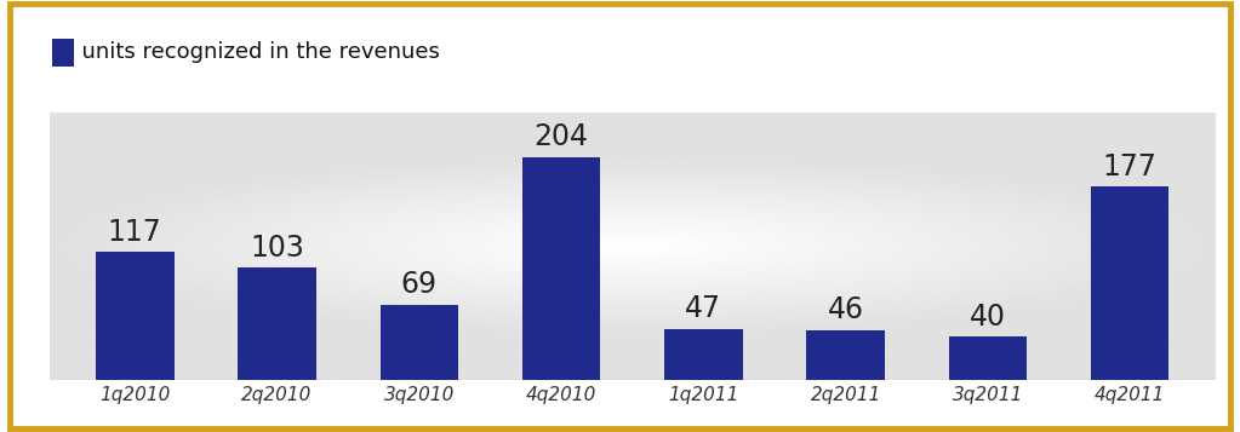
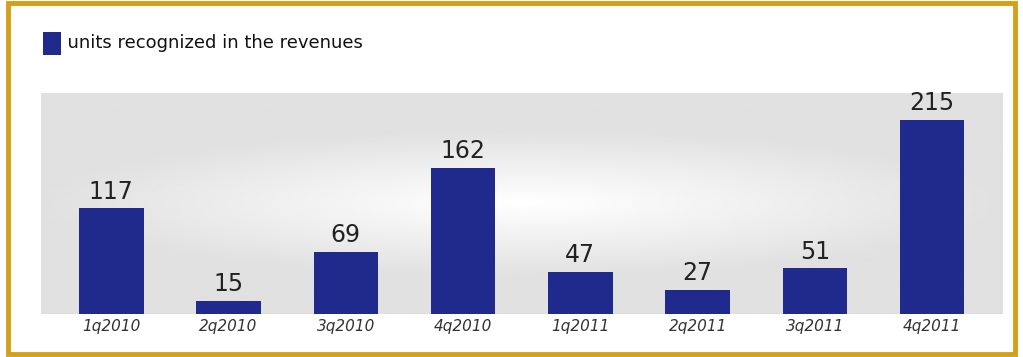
2q2010: 103 -> 15
4q2010: 204 -> 162
2q2011: 46 -> 27
3q2011: 40 -> 51
4q2011: 177 -> 215
